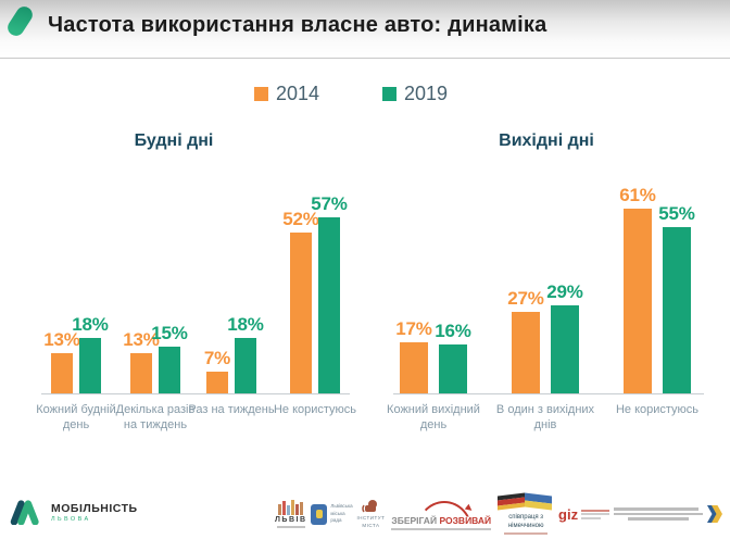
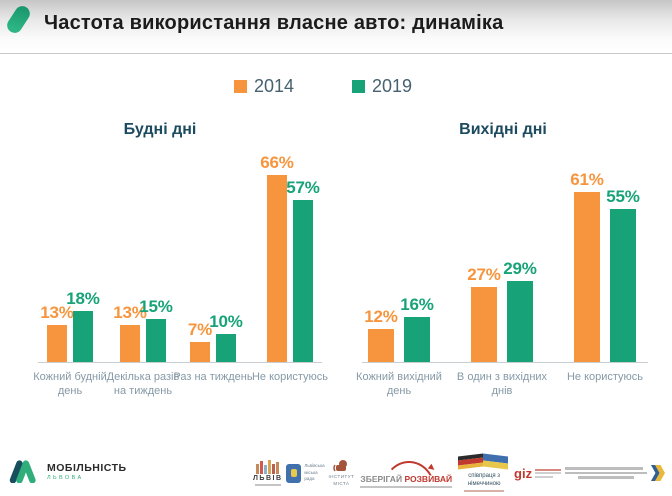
Будні дні/2019/Раз на тиждень: 18% -> 10%
Будні дні/2014/Не користуюсь: 52% -> 66%
Вихідні дні/2014/Кожний вихідний день: 17% -> 12%
